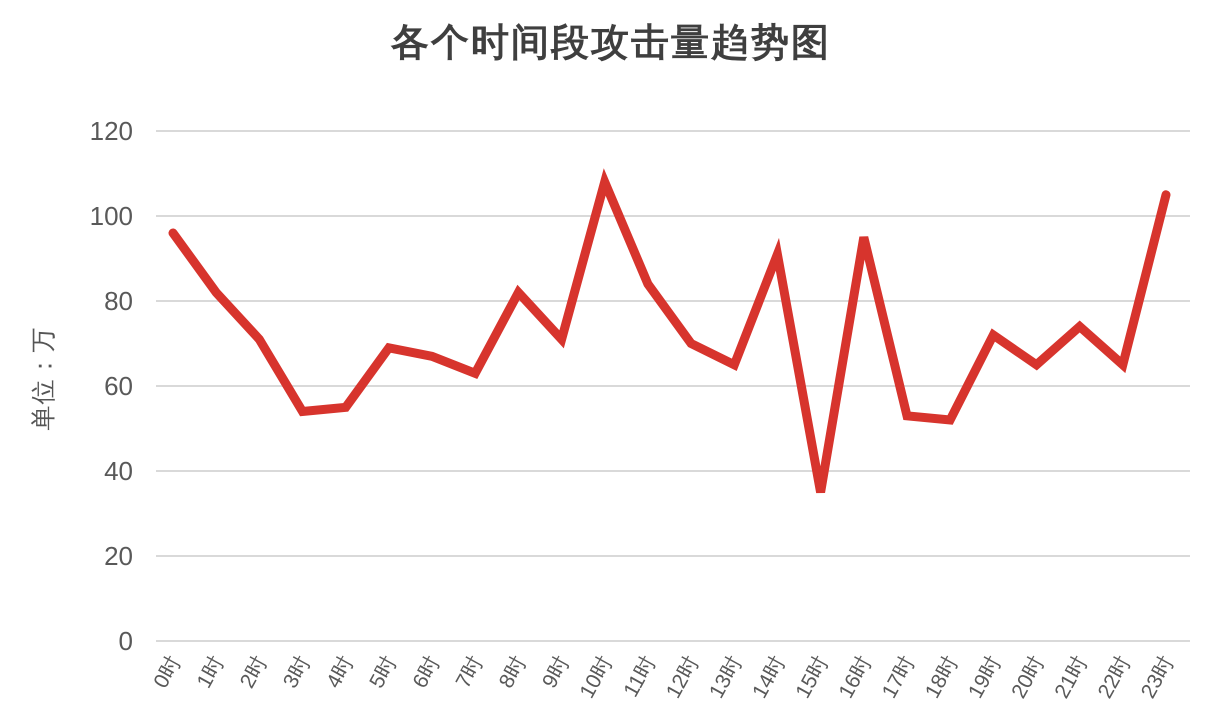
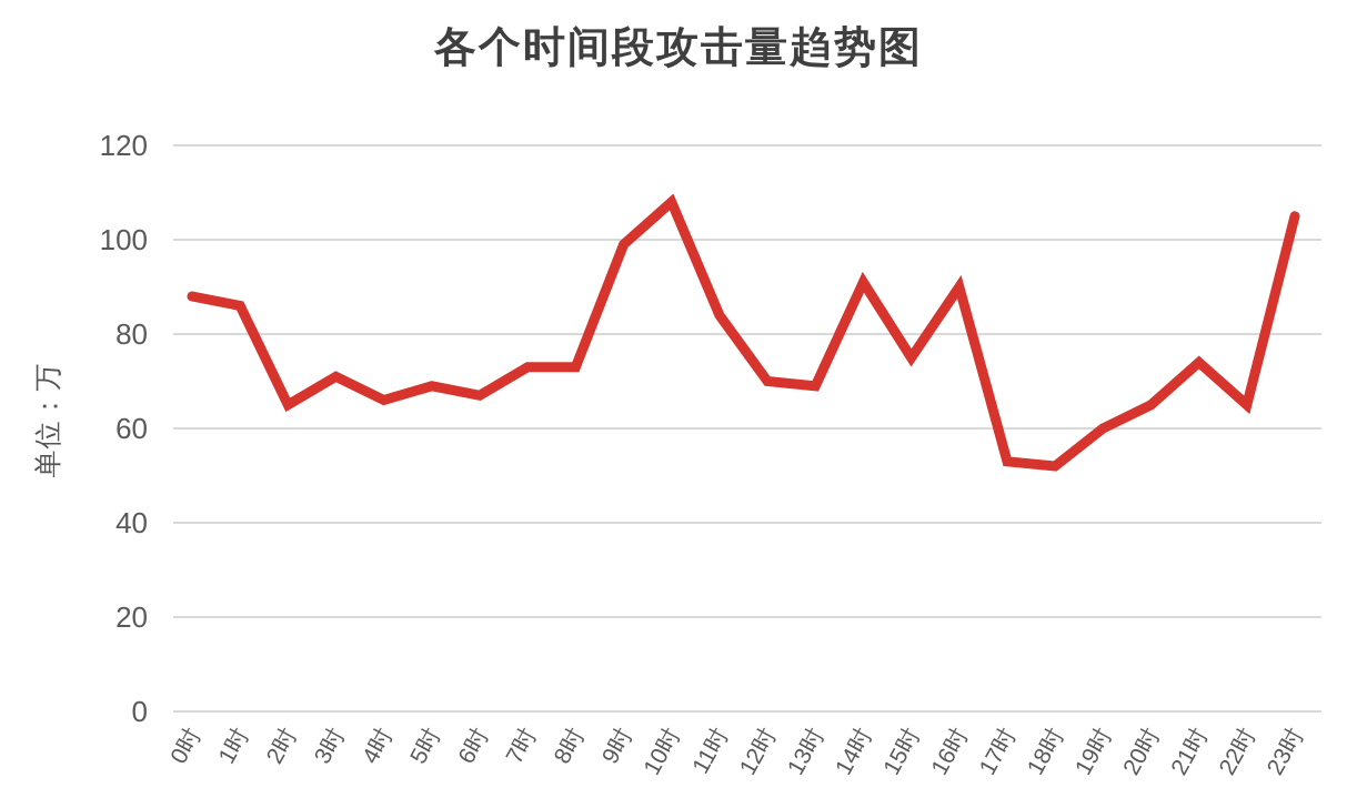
0时: 96 -> 88
1时: 82 -> 86
2时: 71 -> 65
3时: 54 -> 71
4时: 55 -> 66
7时: 63 -> 73
8时: 82 -> 73
9时: 71 -> 99
13时: 65 -> 69
15时: 35 -> 75
16时: 95 -> 90
19时: 72 -> 60
